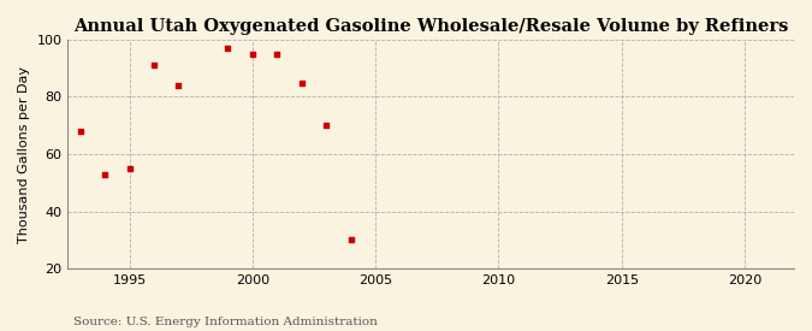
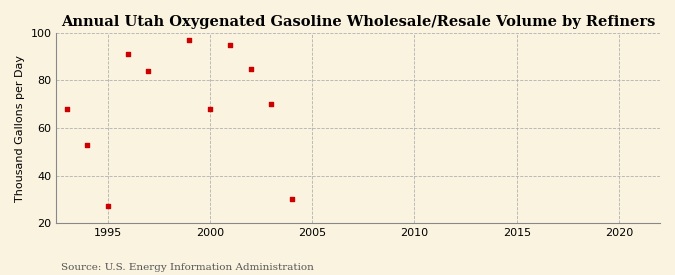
1995: 55 -> 27
2000: 95 -> 68
